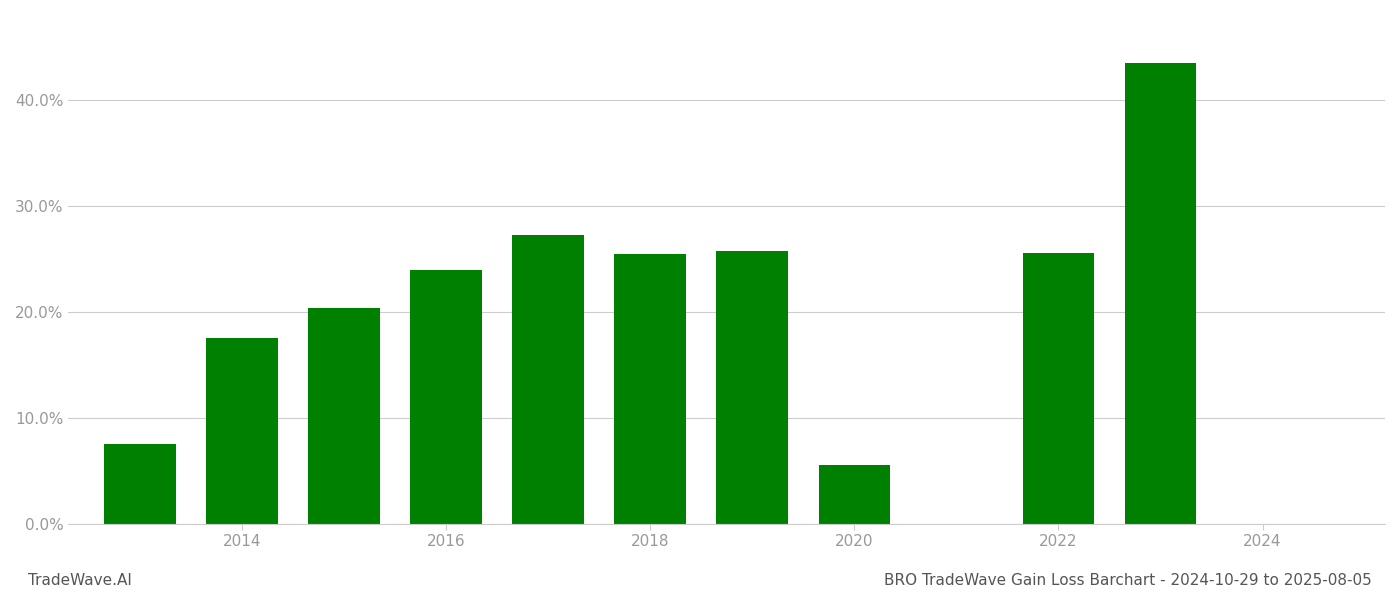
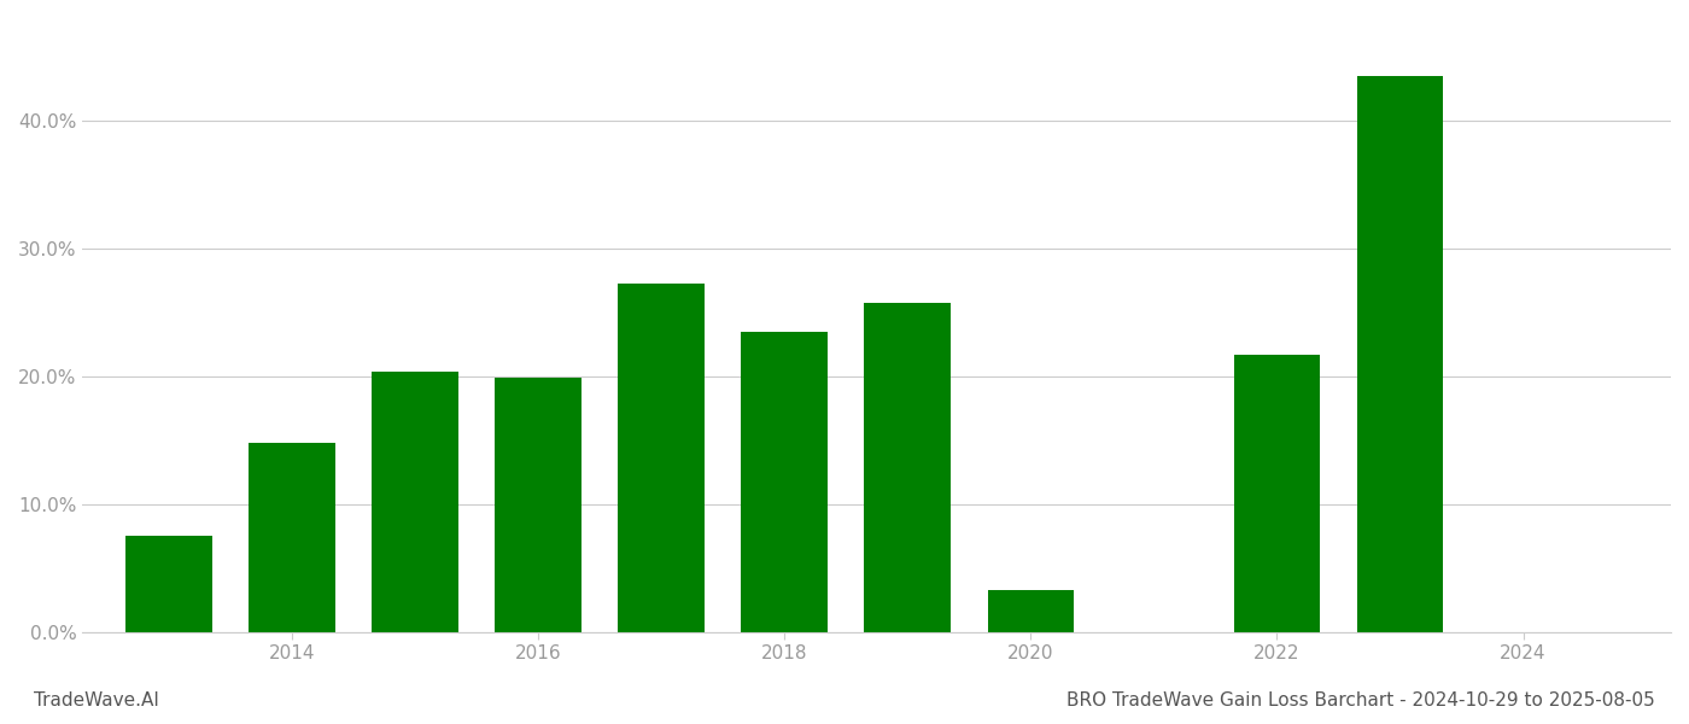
2014: 17.5% -> 14.8%
2016: 23.9% -> 19.9%
2018: 25.4% -> 23.5%
2020: 5.5% -> 3.3%
2022: 25.5% -> 21.7%
